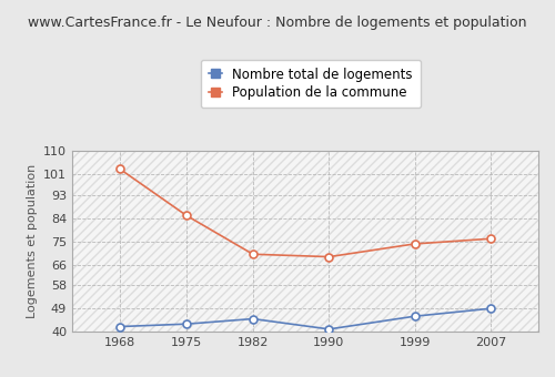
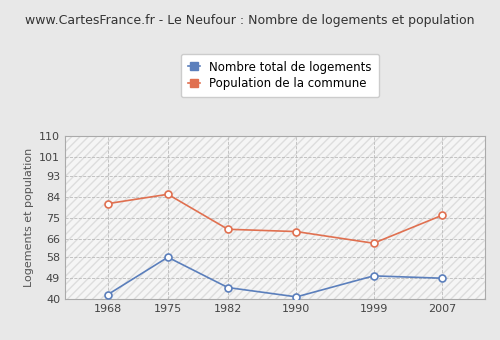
Population de la commune/1968: 103 -> 81
Nombre total de logements/1975: 43 -> 58
Nombre total de logements/1999: 46 -> 50
Population de la commune/1999: 74 -> 64
